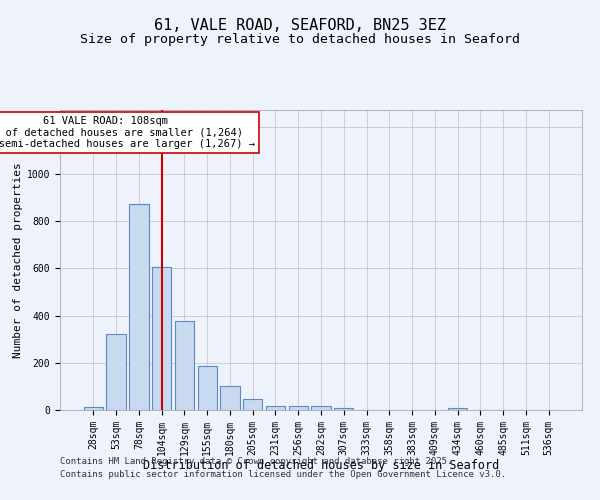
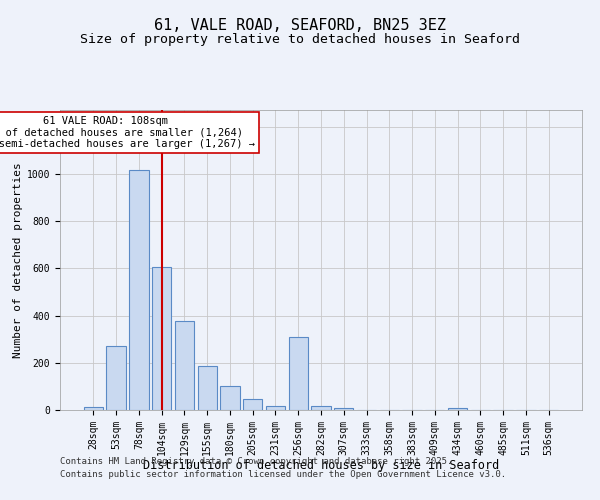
53sqm: 320 -> 270
78sqm: 870 -> 1015
256sqm: 15 -> 310
